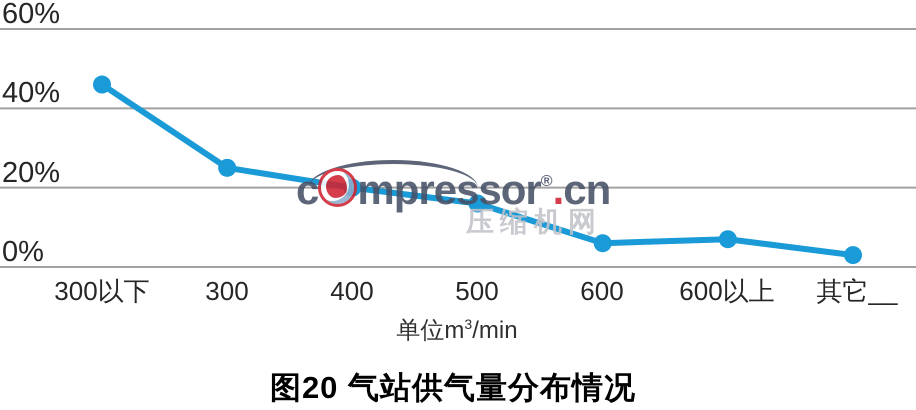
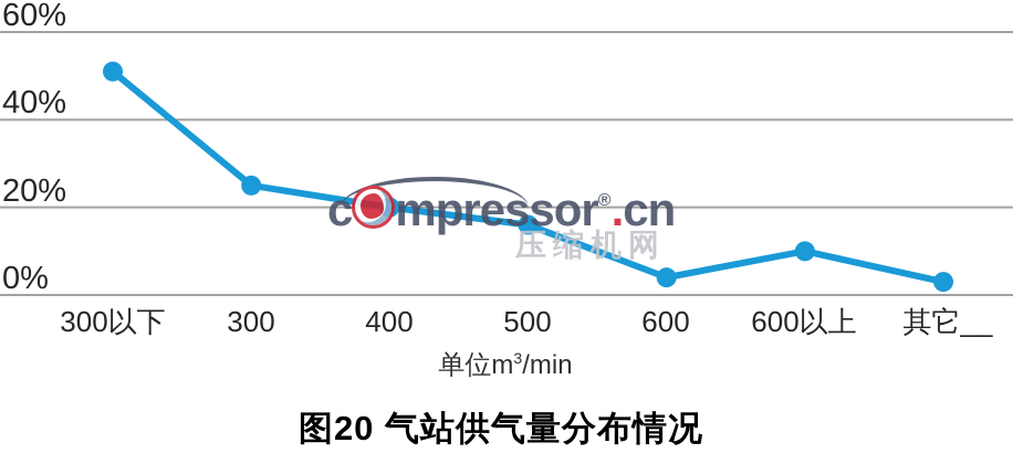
300以下: 46% -> 51%
600: 6% -> 4%
600以上: 7% -> 10%
